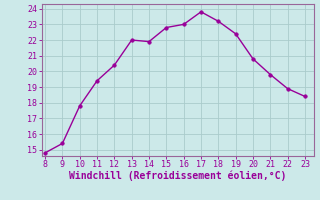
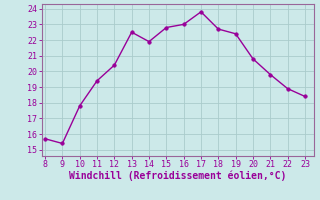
8: 14.8 -> 15.7
13: 22.0 -> 22.5
18: 23.2 -> 22.7
